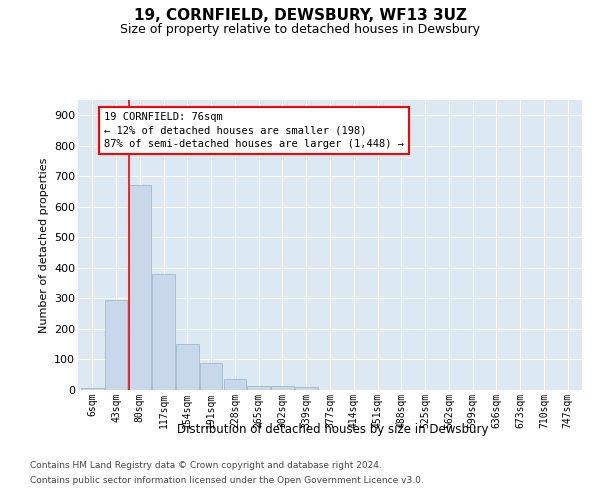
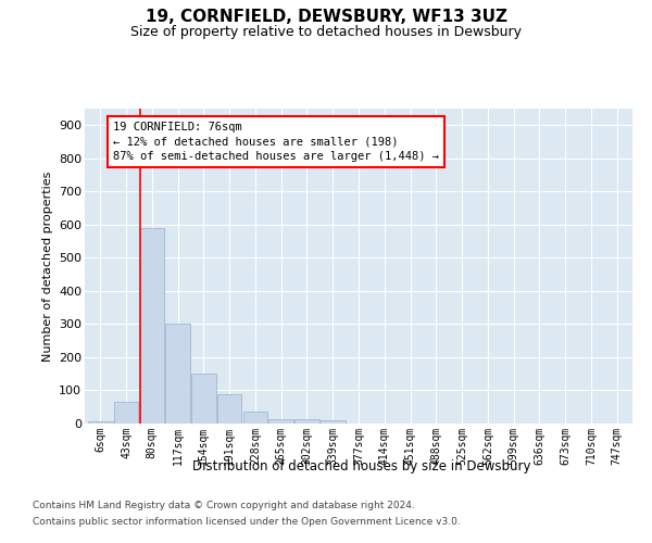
43sqm: 295 -> 65
80sqm: 670 -> 590
117sqm: 380 -> 300
